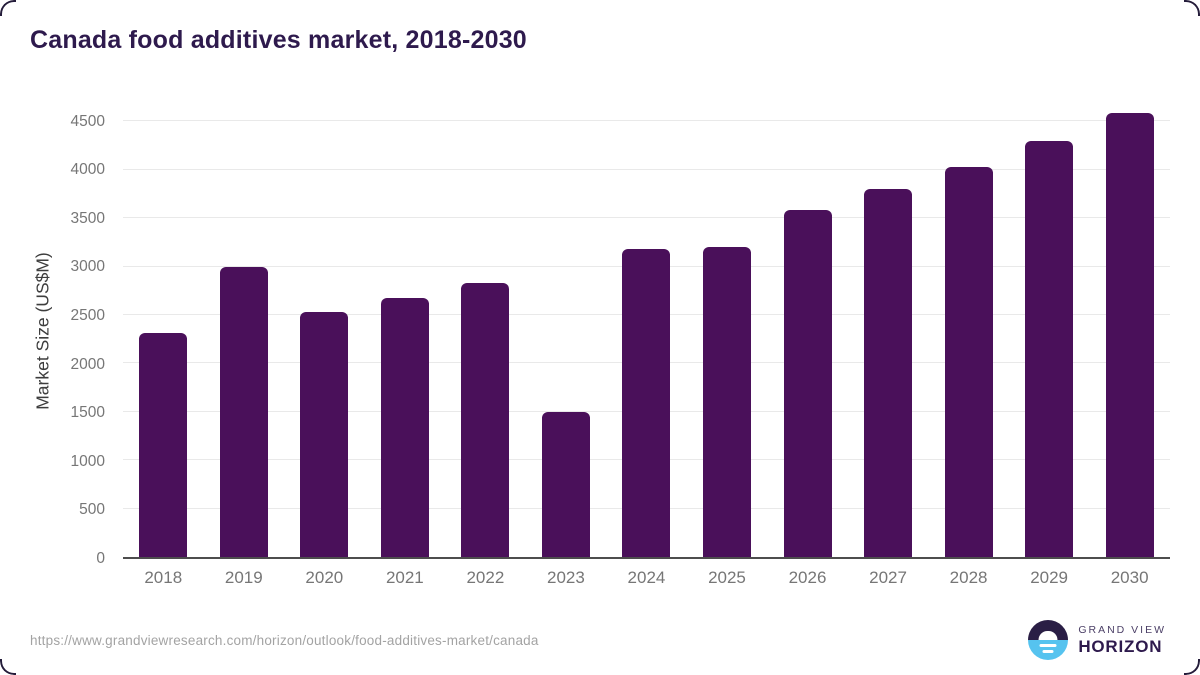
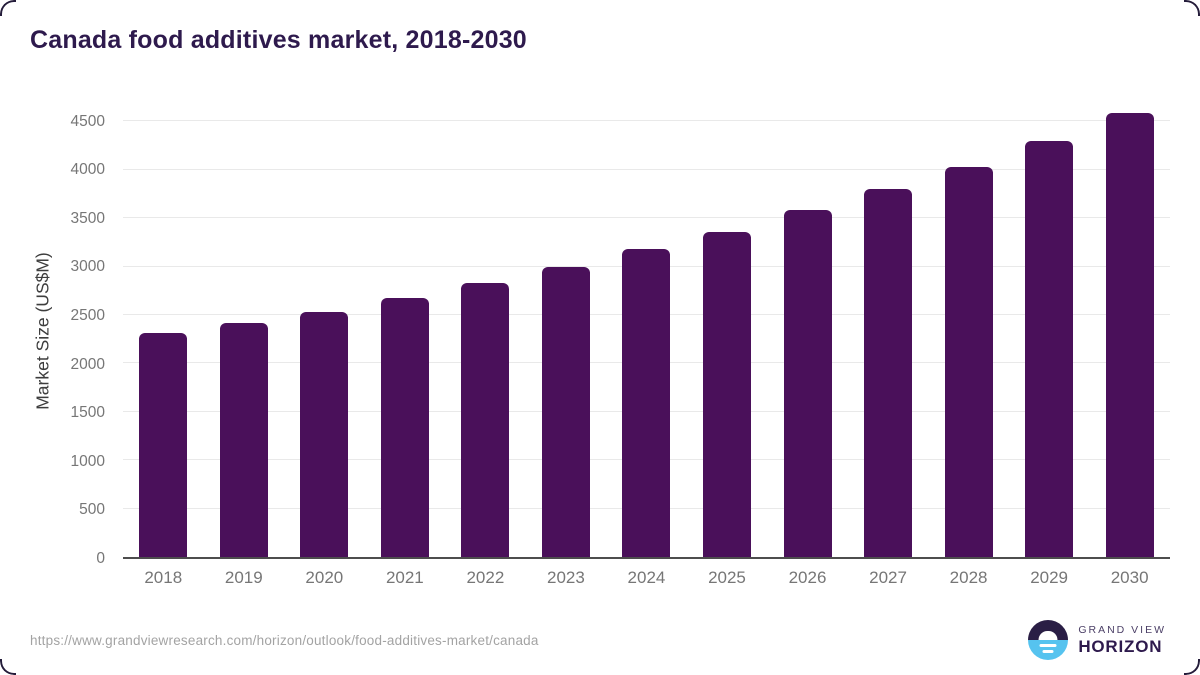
2019: 3000 -> 2400
2023: 1500 -> 3000
2025: 3200 -> 3400
